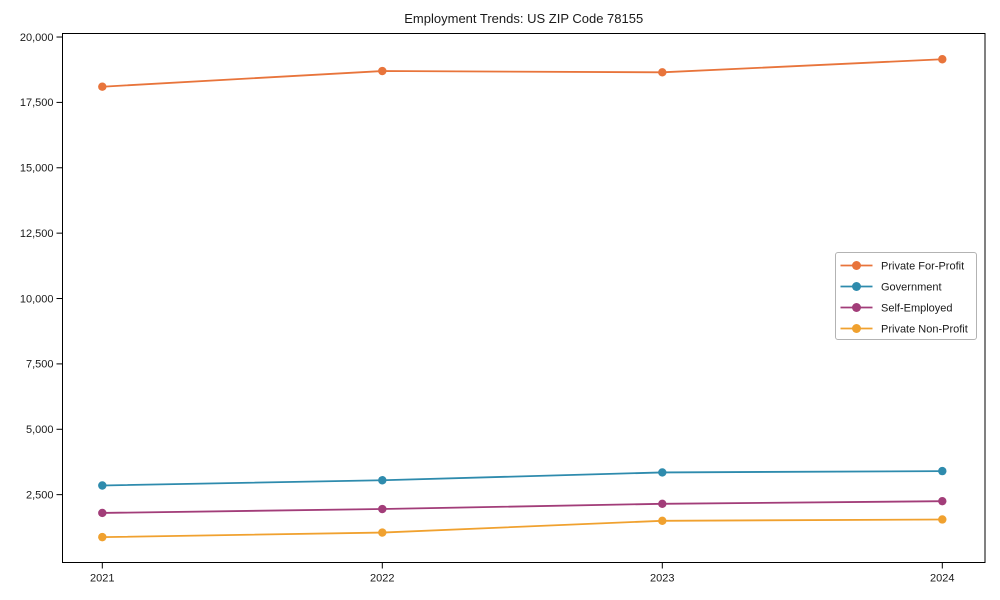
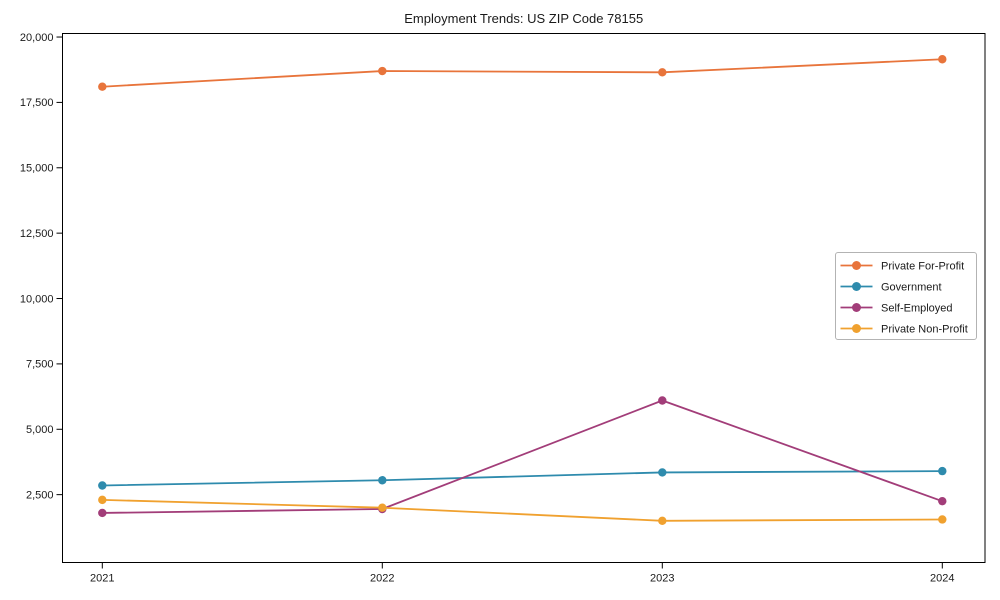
Private Non-Profit/2021: 900 -> 2300
Private Non-Profit/2022: 1000 -> 2000
Self-Employed/2023: 2200 -> 6100
